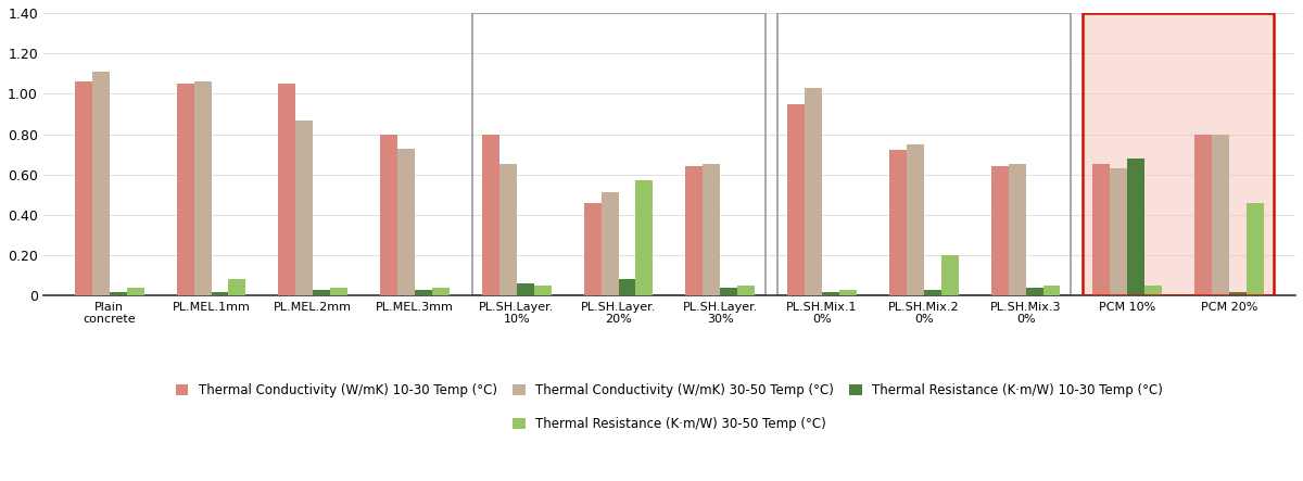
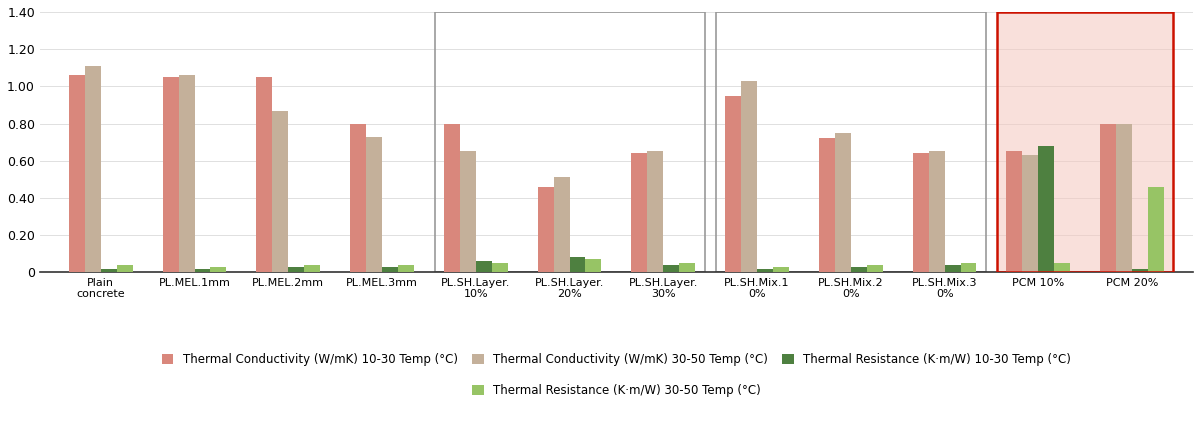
Thermal Resistance (K·m/W) 30-50 Temp (°C)/PL.MEL.1mm: 0.08 -> 0.03
Thermal Resistance (K·m/W) 30-50 Temp (°C)/PL.SH.Layer. 20%: 0.57 -> 0.07
Thermal Resistance (K·m/W) 30-50 Temp (°C)/PL.SH.Mix.2 0%: 0.20 -> 0.04
